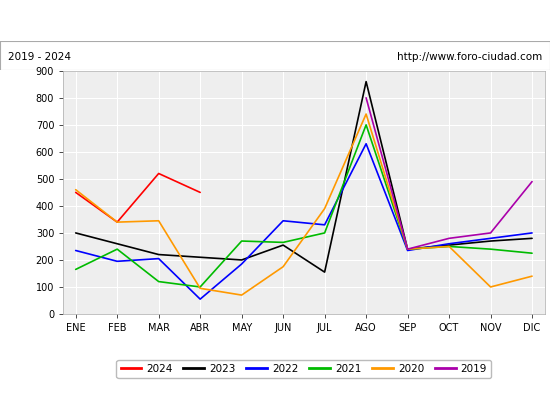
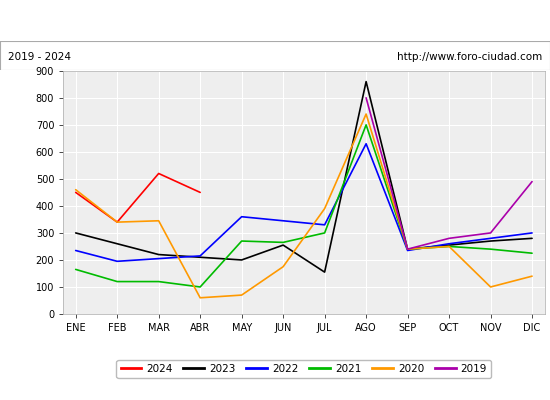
2021/FEB: 240 -> 120
2022/ABR: 55 -> 215
2020/ABR: 95 -> 60
2022/MAY: 185 -> 360
